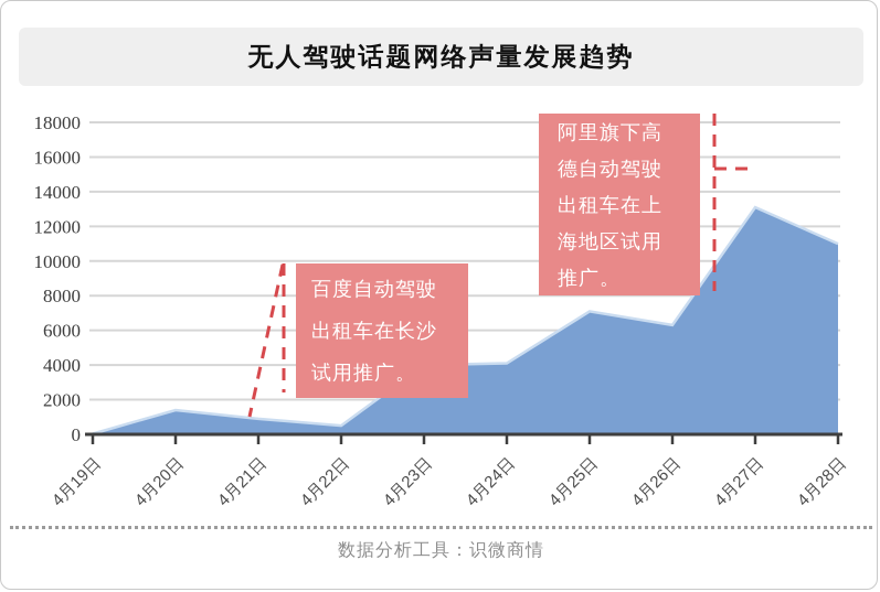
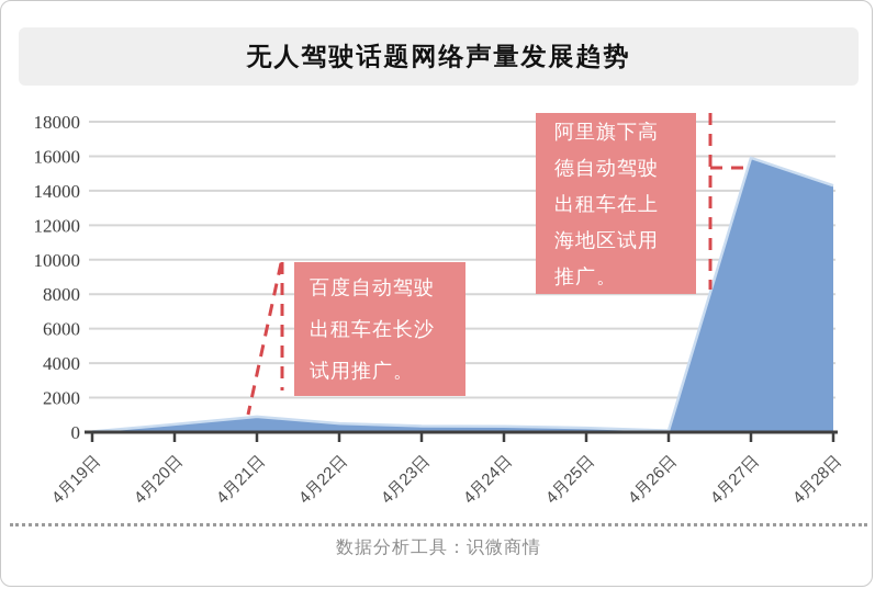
4月20日: 1400 -> 400
4月23日: 4000 -> 400
4月24日: 4100 -> 300
4月25日: 7100 -> 200
4月26日: 6300 -> 100
4月27日: 13100 -> 15900
4月28日: 11000 -> 14300
